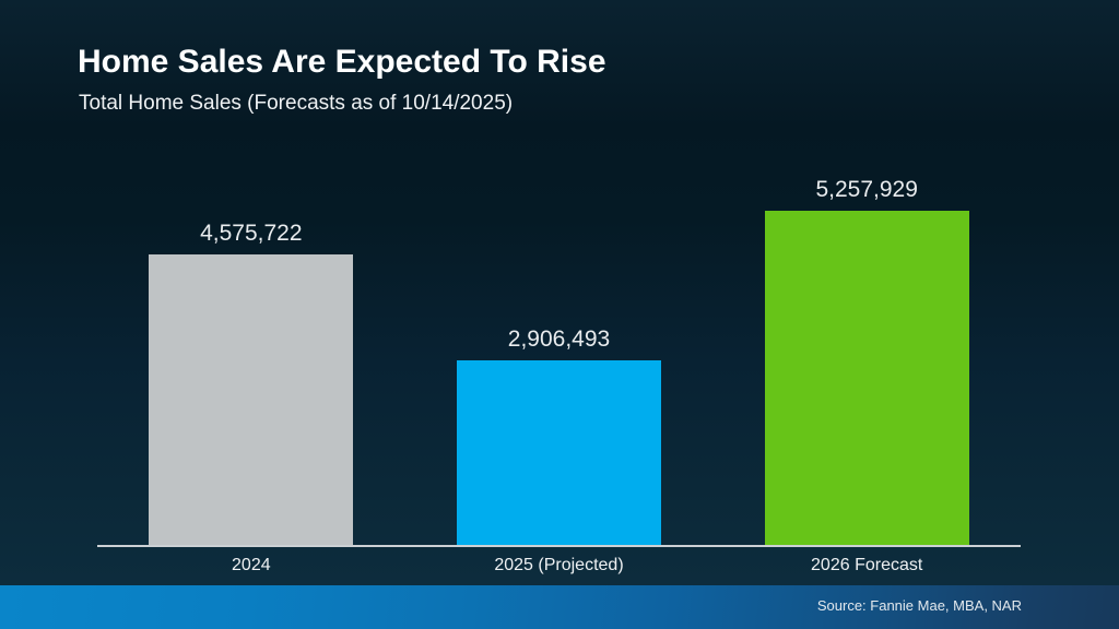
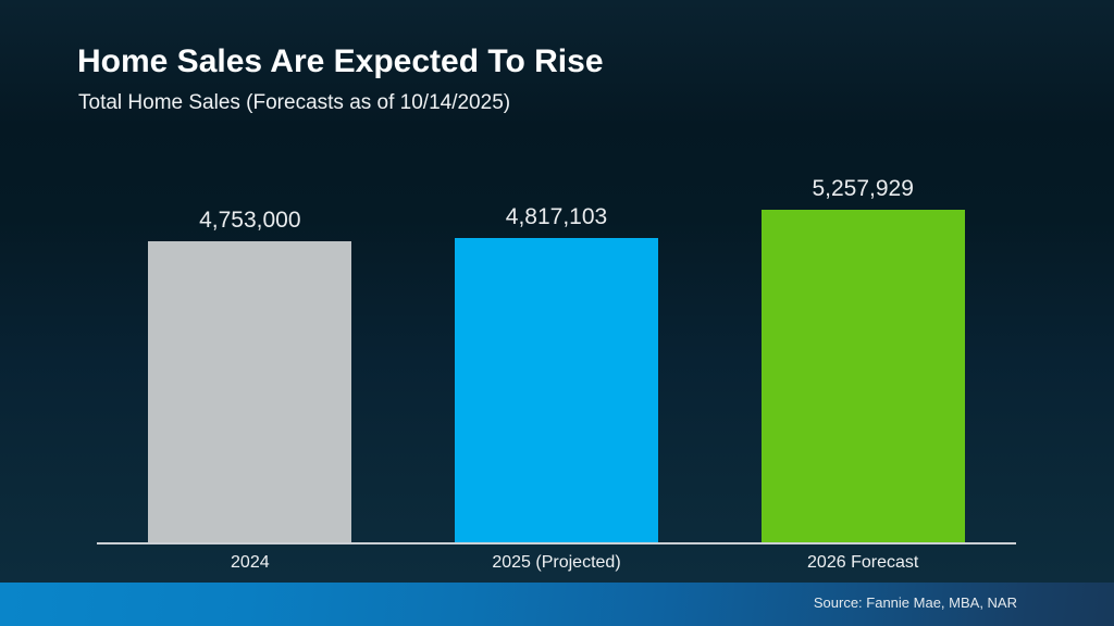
2024: 4,575,722 -> 4,753,000
2025 (Projected): 2,906,493 -> 4,817,103
